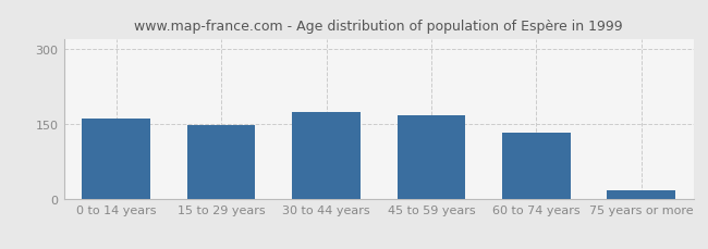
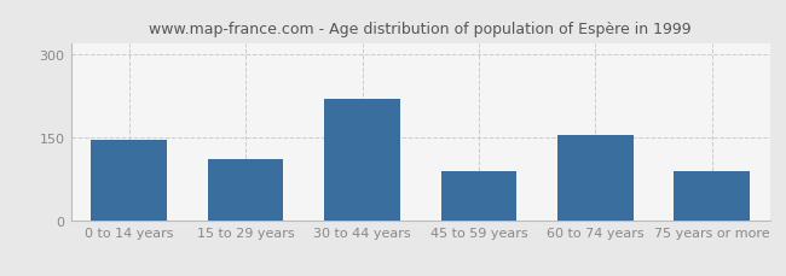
0 to 14 years: 160 -> 145
15 to 29 years: 148 -> 110
30 to 44 years: 175 -> 220
45 to 59 years: 167 -> 90
60 to 74 years: 133 -> 155
75 years or more: 18 -> 90
